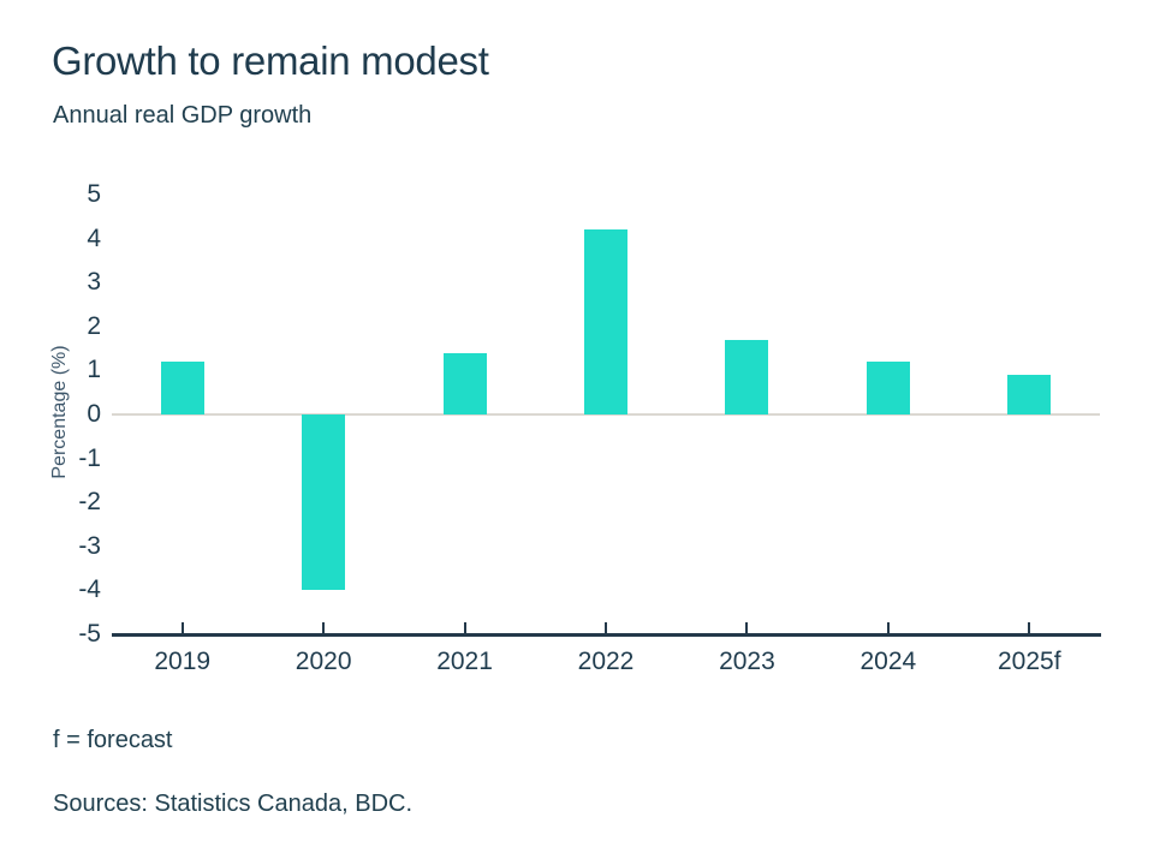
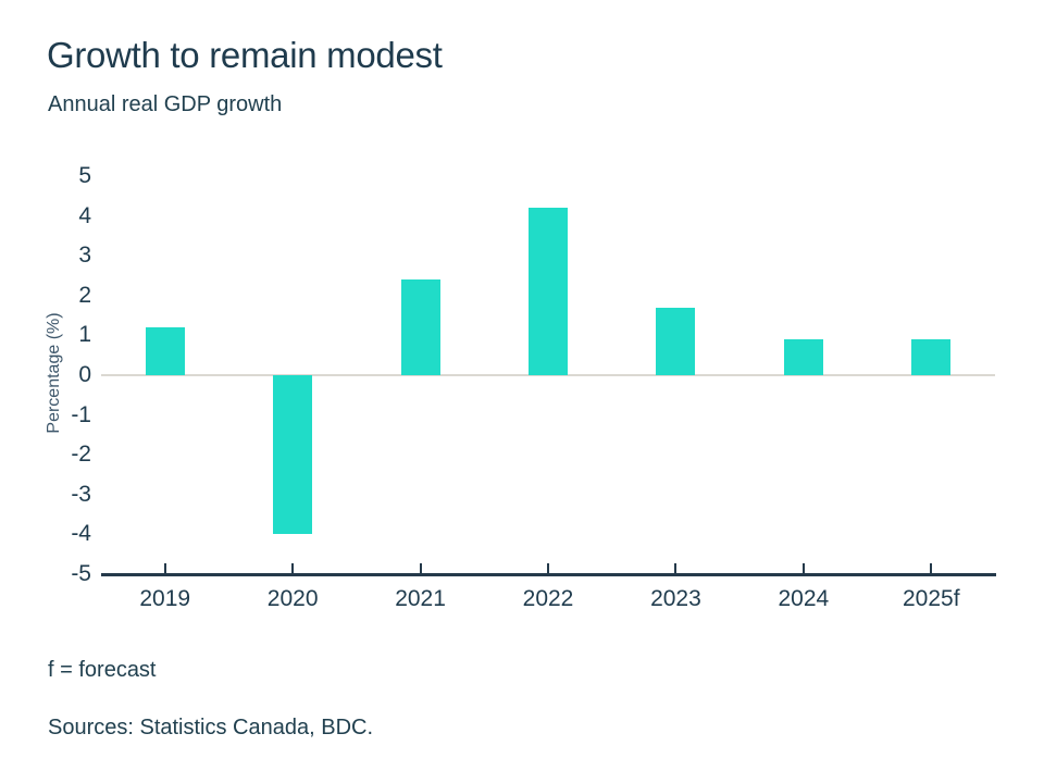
2021: 1.4 -> 2.4
2024: 1.2 -> 0.9
